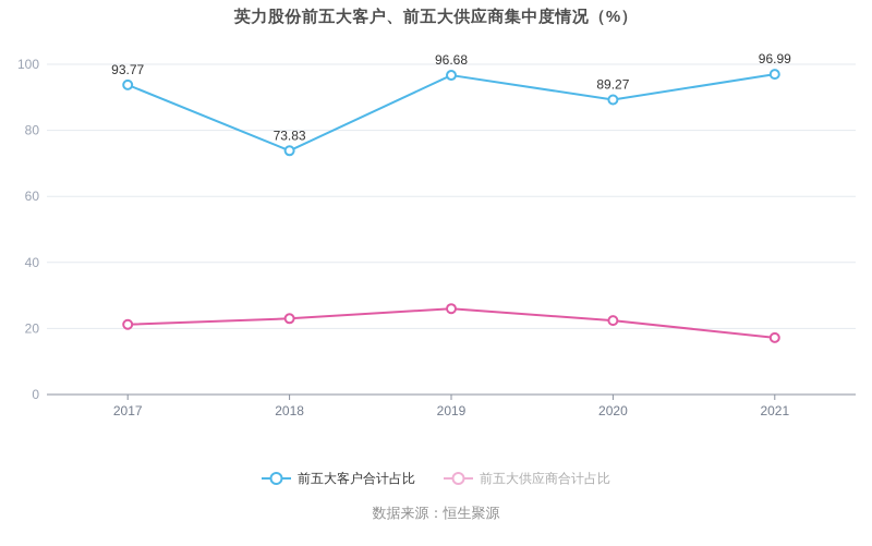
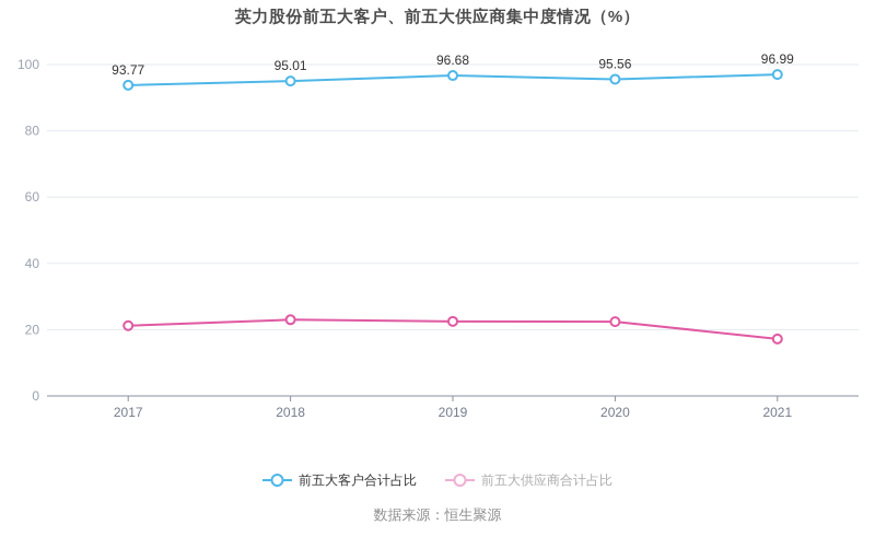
前五大客户合计占比/2018: 73.83 -> 95.01
前五大供应商合计占比/2019: 26 -> 22
前五大客户合计占比/2020: 89.27 -> 95.56
